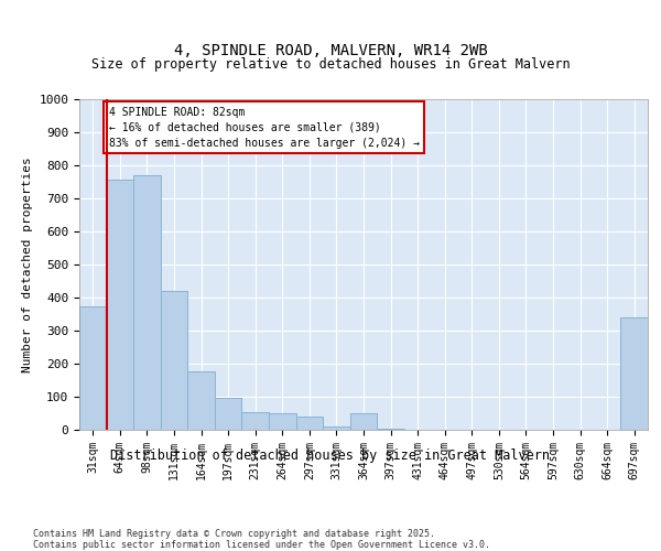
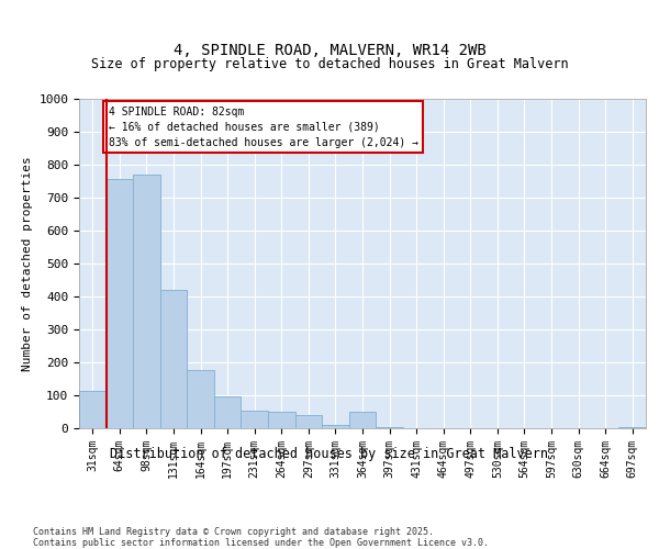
31sqm: 375 -> 113
697sqm: 340 -> 5
